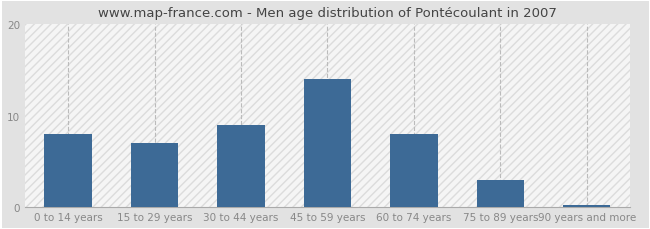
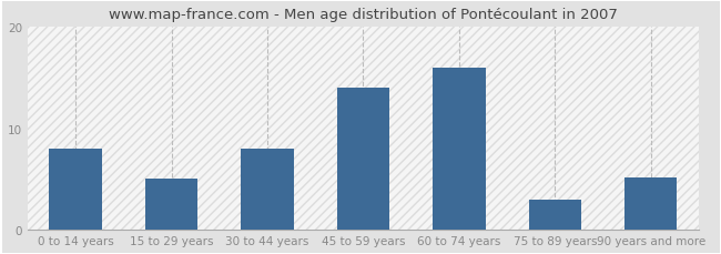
15 to 29 years: 7.0 -> 5.0
30 to 44 years: 9.0 -> 8.0
60 to 74 years: 8.0 -> 16.0
90 years and more: 0.2 -> 5.2
